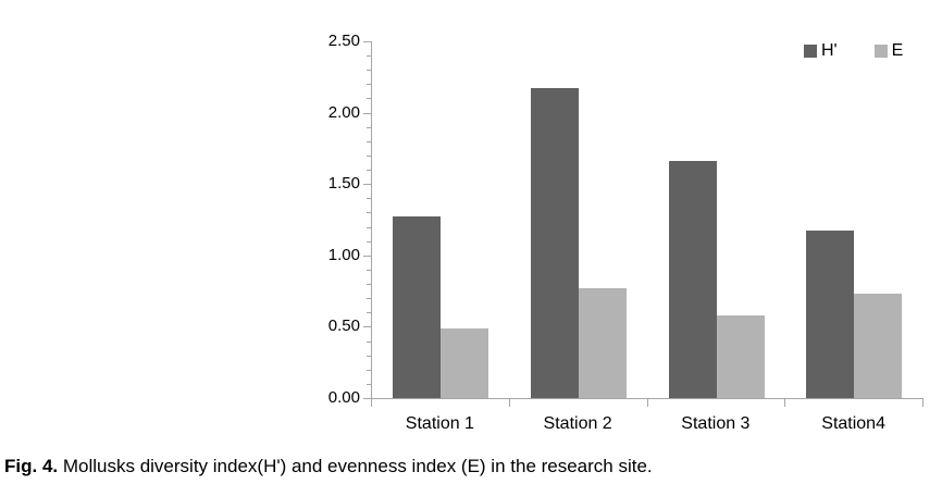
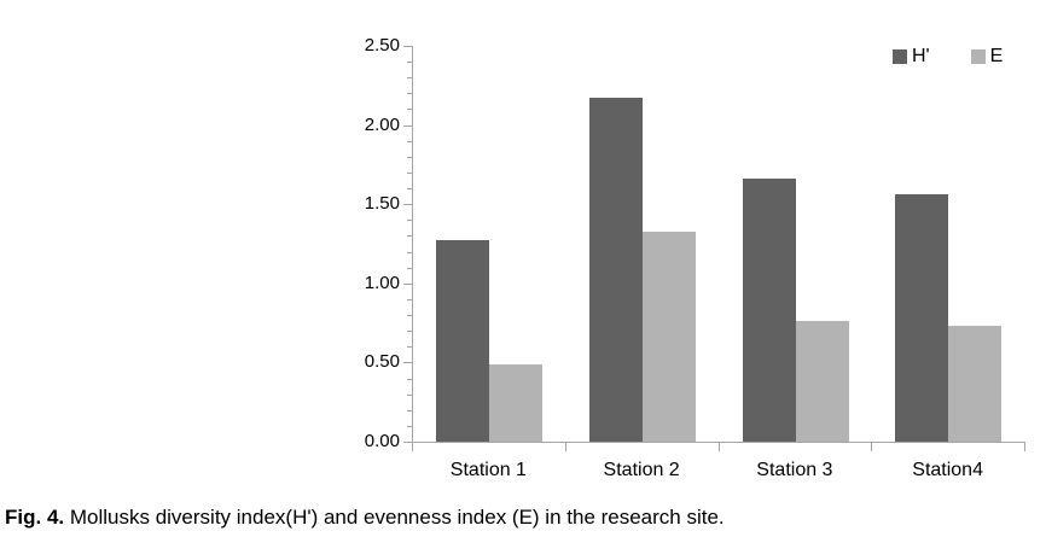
E/Station 2: 0.77 -> 1.33
E/Station 3: 0.58 -> 0.76
H'/Station4: 1.17 -> 1.56
